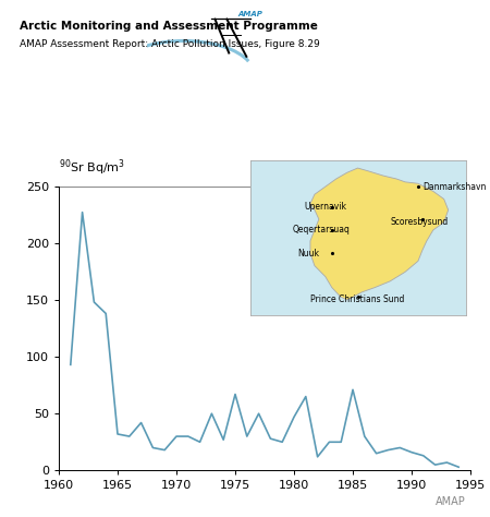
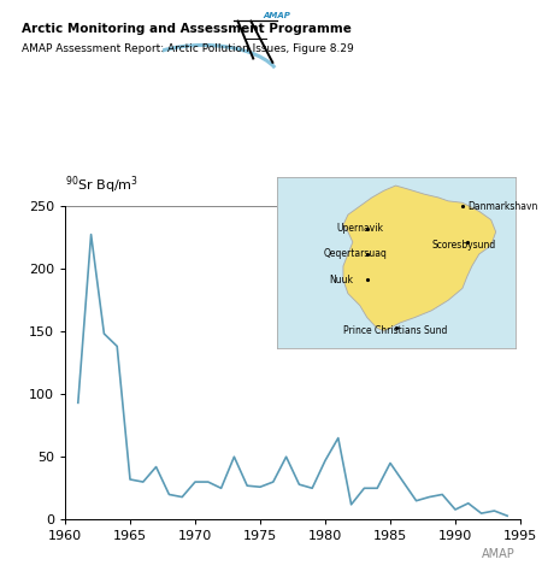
1975: 67 -> 26
1985: 71 -> 45
1990: 16 -> 8
